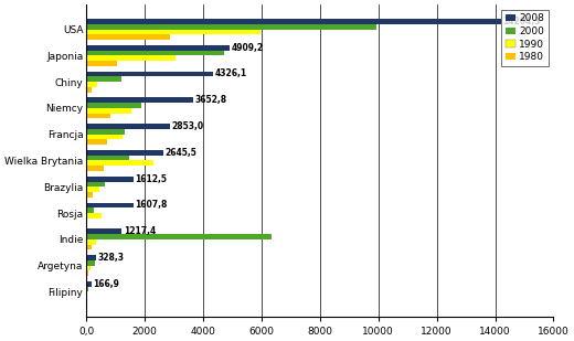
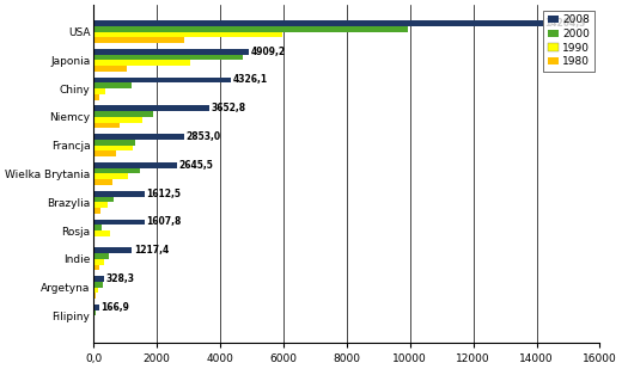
1990/Wielka Brytania: 2300 -> 1090
2000/Indie: 6350 -> 480
